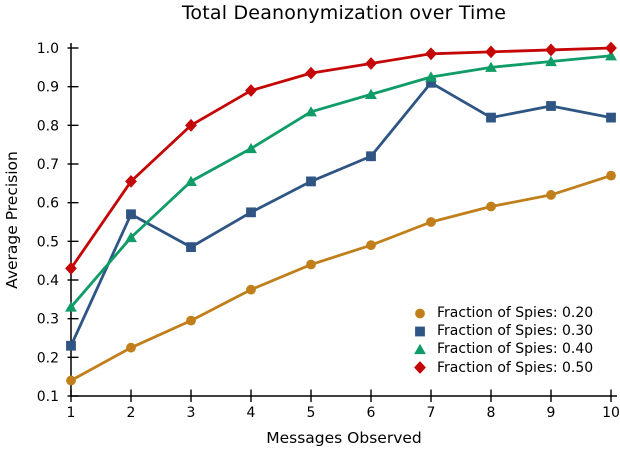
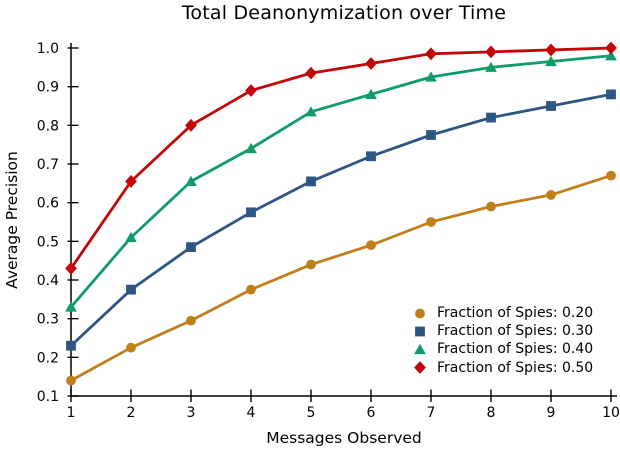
Fraction of Spies: 0.30/2: 0.57 -> 0.38
Fraction of Spies: 0.30/7: 0.91 -> 0.78
Fraction of Spies: 0.30/10: 0.82 -> 0.88
